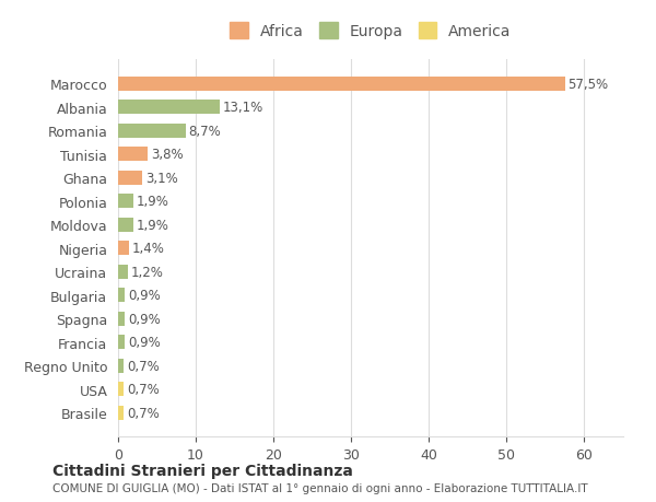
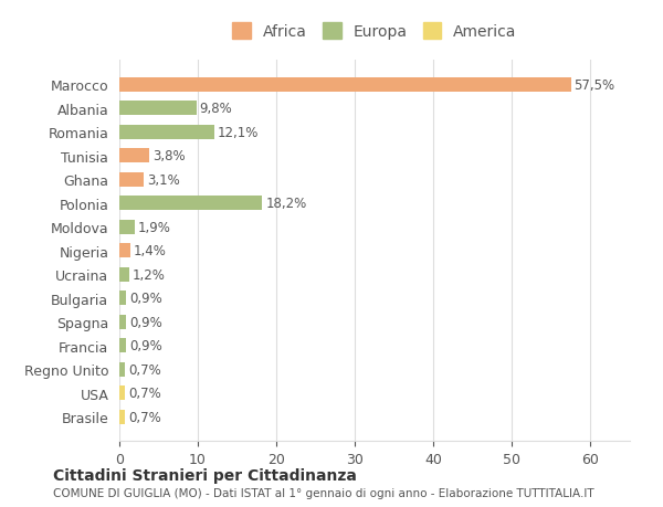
Albania: 13,1% -> 9,8%
Romania: 8,7% -> 12,1%
Polonia: 1,9% -> 18,2%
